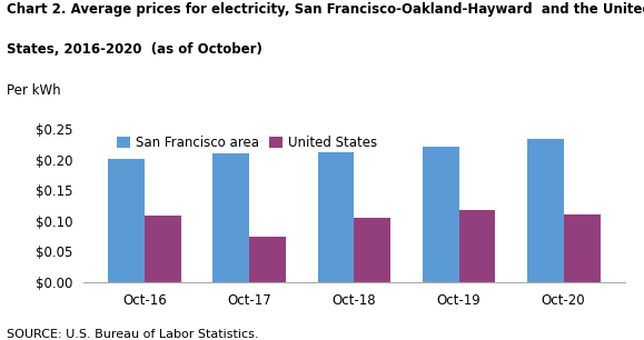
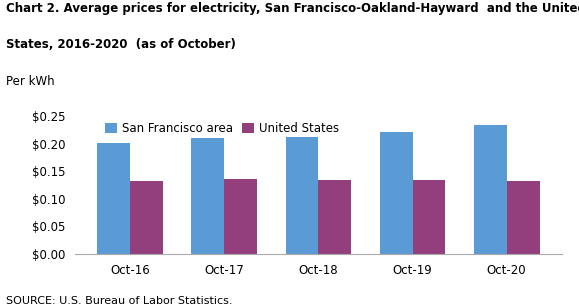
United States/Oct-16: $0.108 -> $0.133
United States/Oct-17: $0.074 -> $0.136
United States/Oct-18: $0.106 -> $0.135
United States/Oct-19: $0.118 -> $0.135
United States/Oct-20: $0.110 -> $0.133
